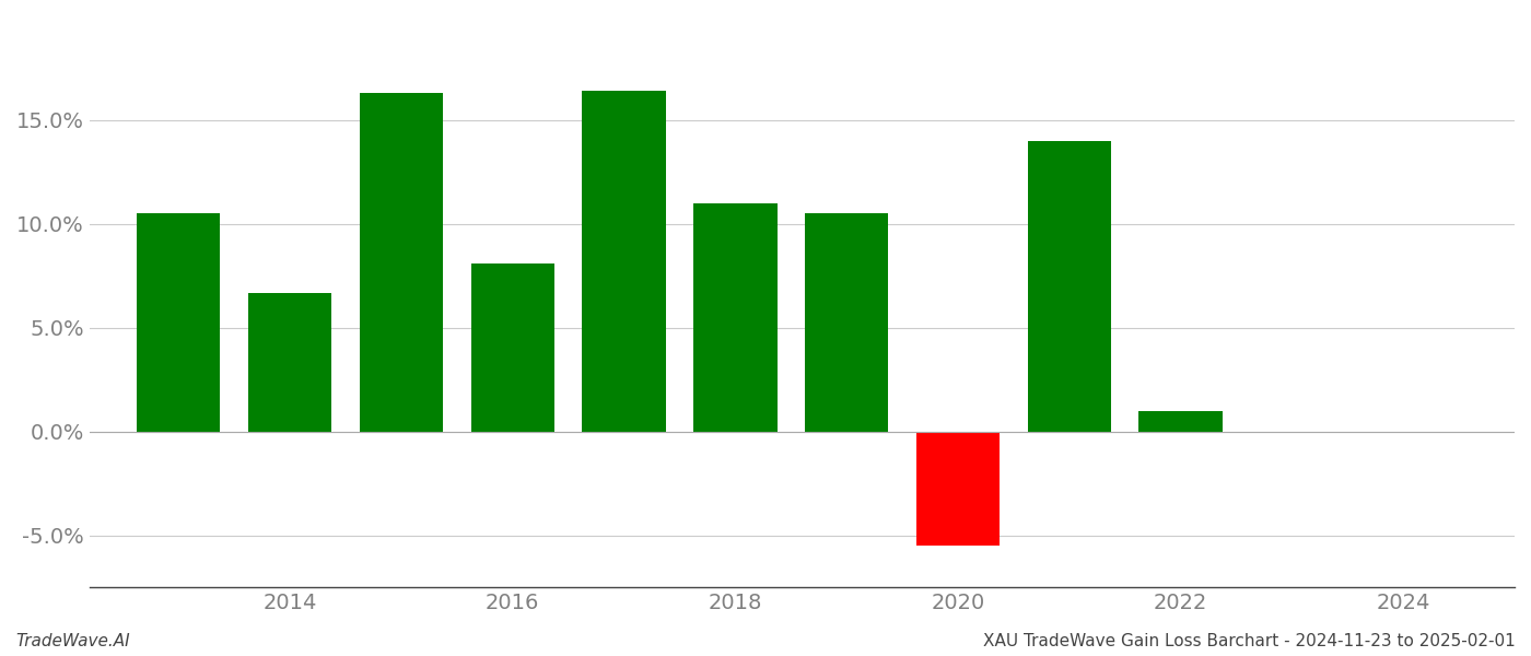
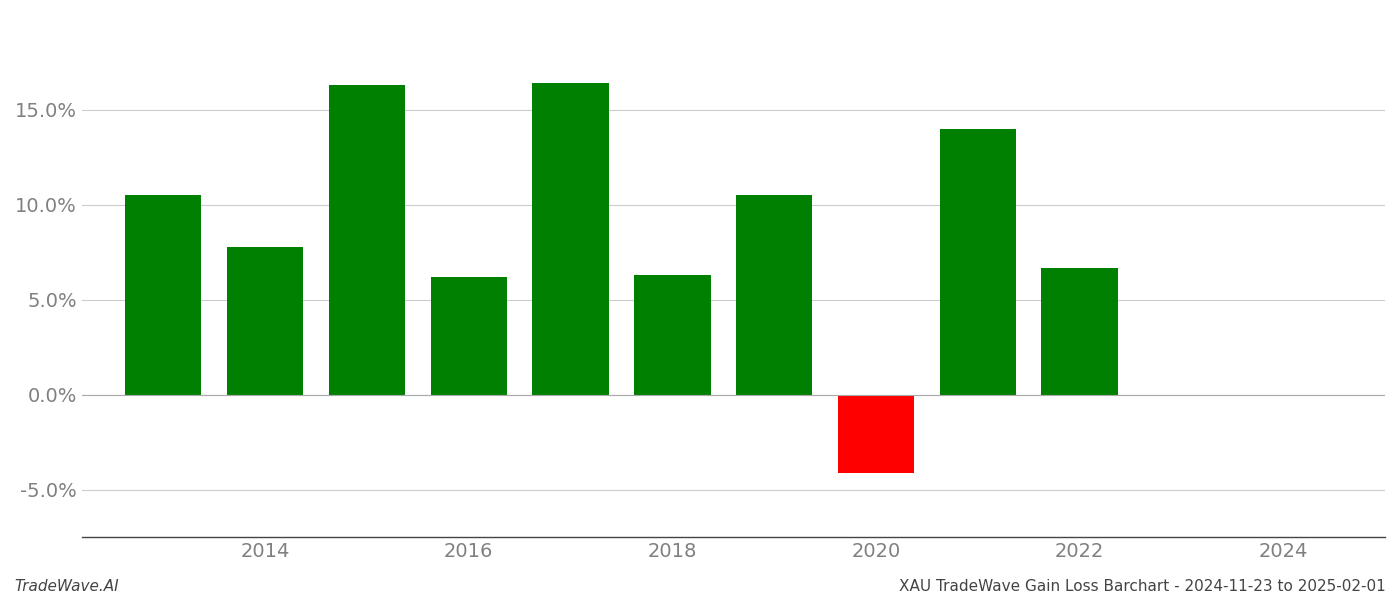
2014: 6.7% -> 7.8%
2016: 8.1% -> 6.2%
2018: 11.0% -> 6.3%
2020: -5.5% -> -4.1%
2022: 1.0% -> 6.7%
